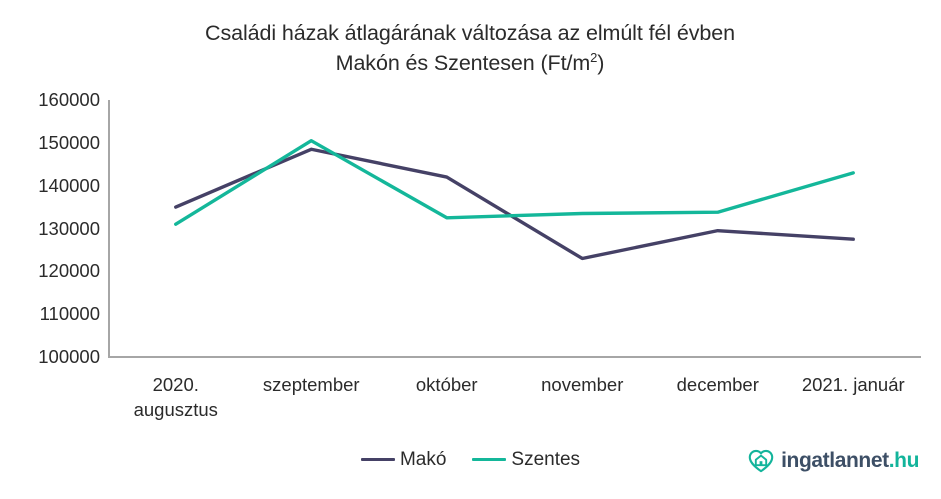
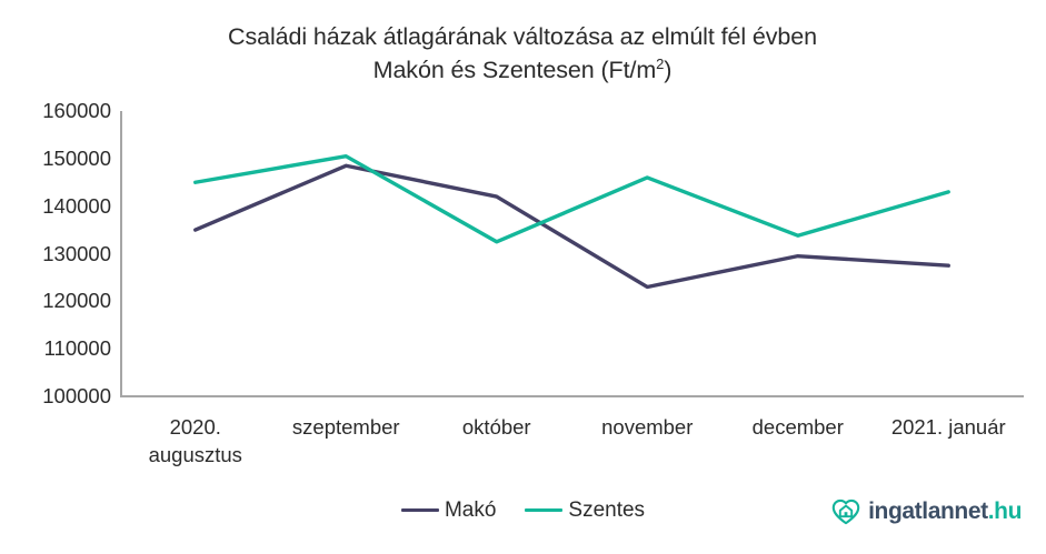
Szentes/2020. augusztus: 131000 -> 145000
Szentes/november: 134000 -> 146000
